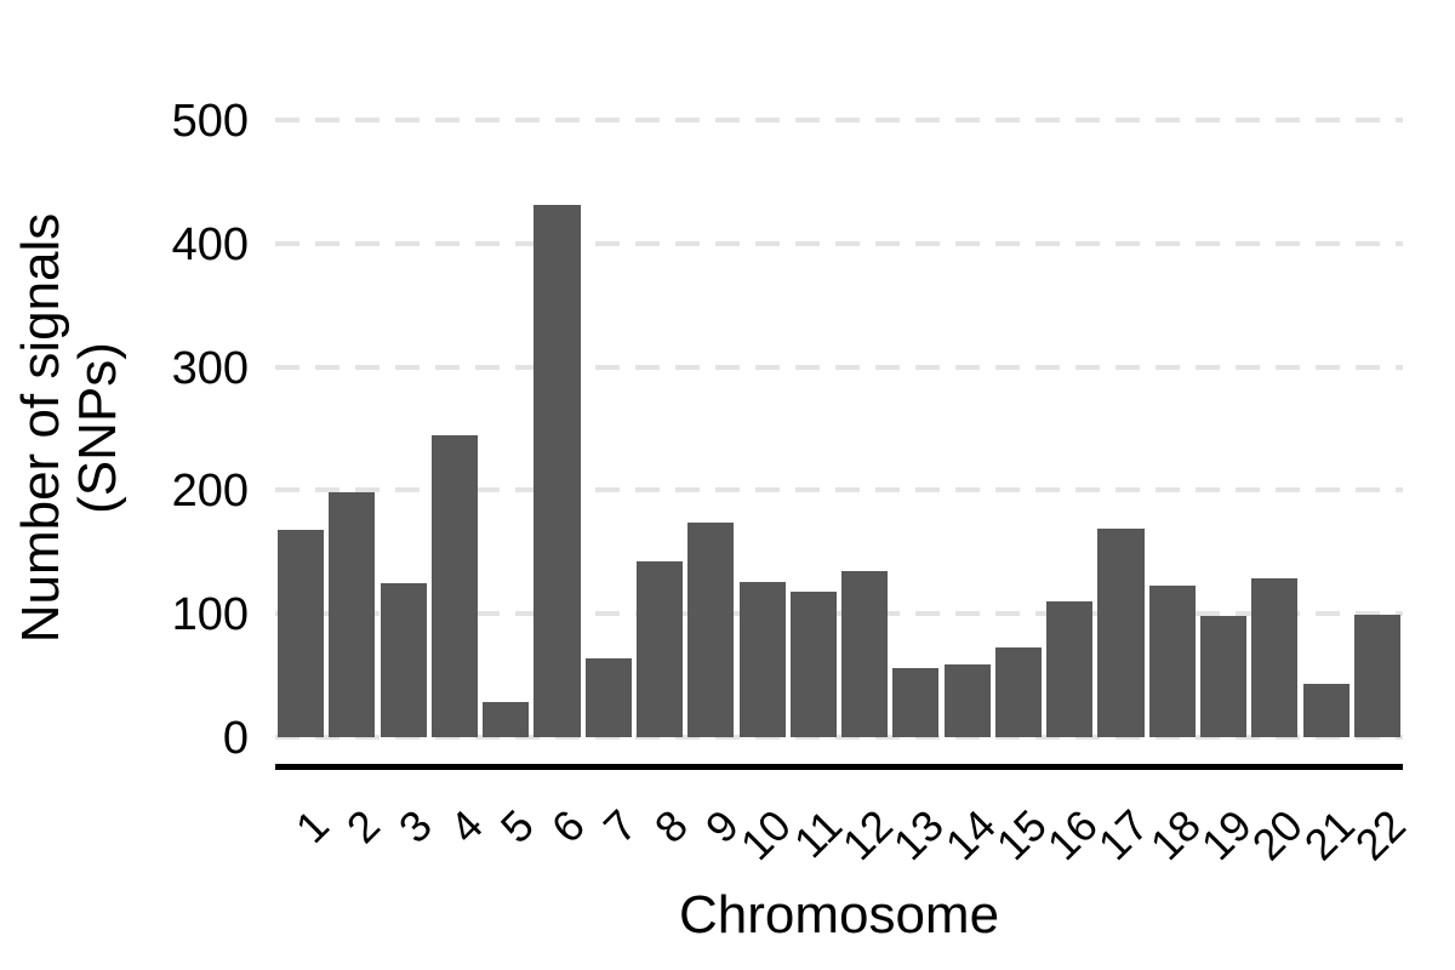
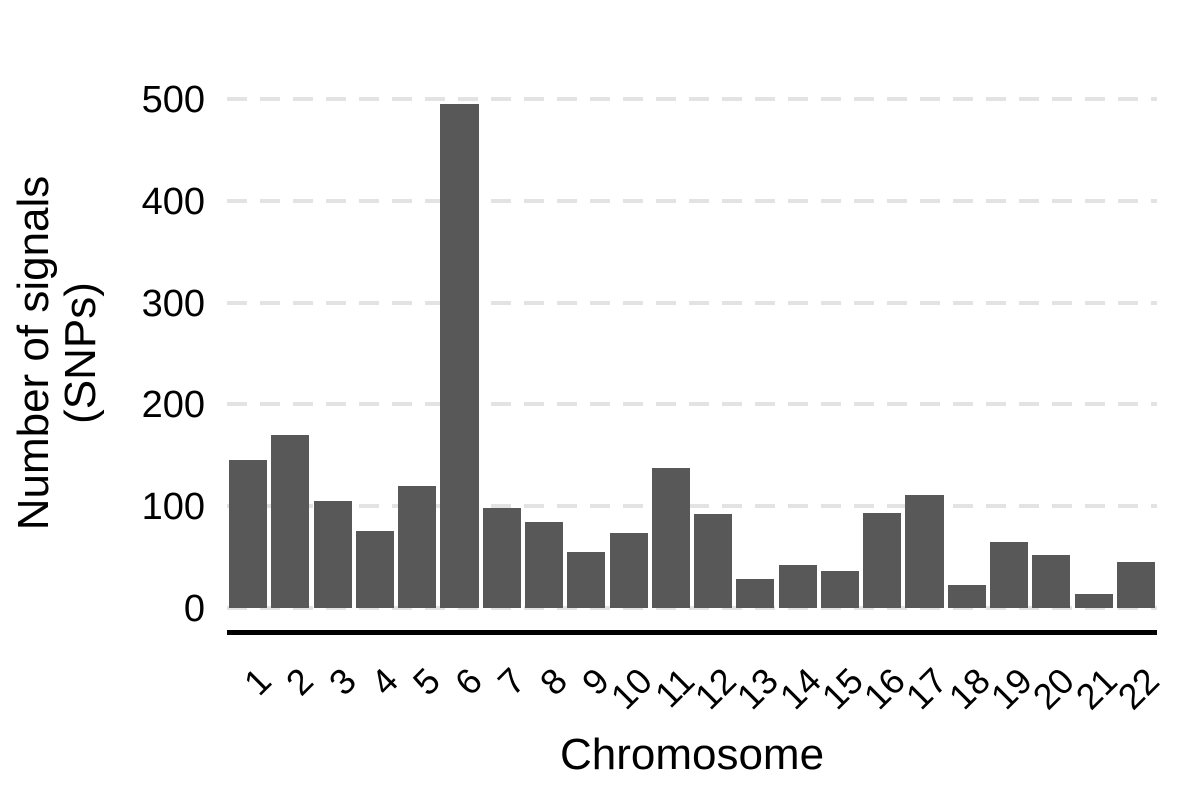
1: 168 -> 145
2: 198 -> 170
3: 125 -> 105
4: 245 -> 76
5: 28 -> 120
6: 431 -> 495
7: 64 -> 98
8: 142 -> 84
9: 174 -> 55
10: 126 -> 74
11: 118 -> 138
12: 135 -> 92
13: 56 -> 28
14: 59 -> 42
15: 73 -> 36
16: 110 -> 93
17: 169 -> 111
18: 123 -> 23
19: 98 -> 65
20: 129 -> 52
21: 43 -> 14
22: 99 -> 45
